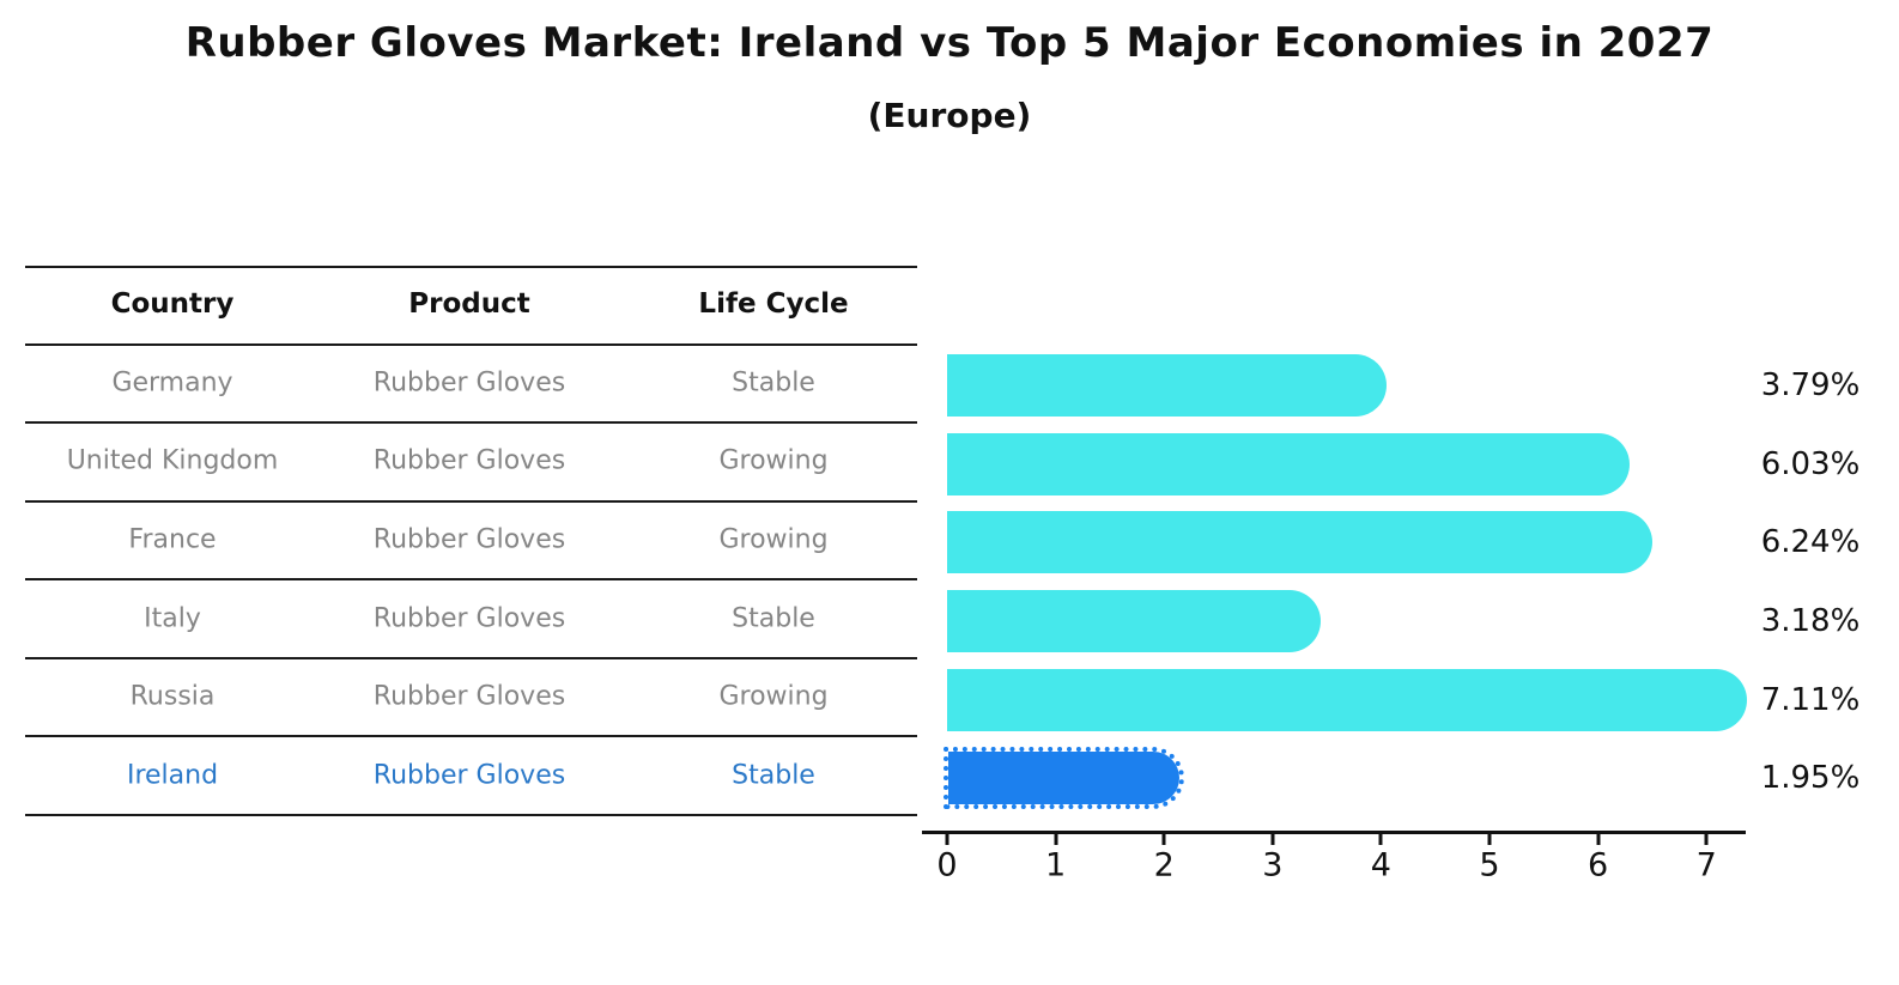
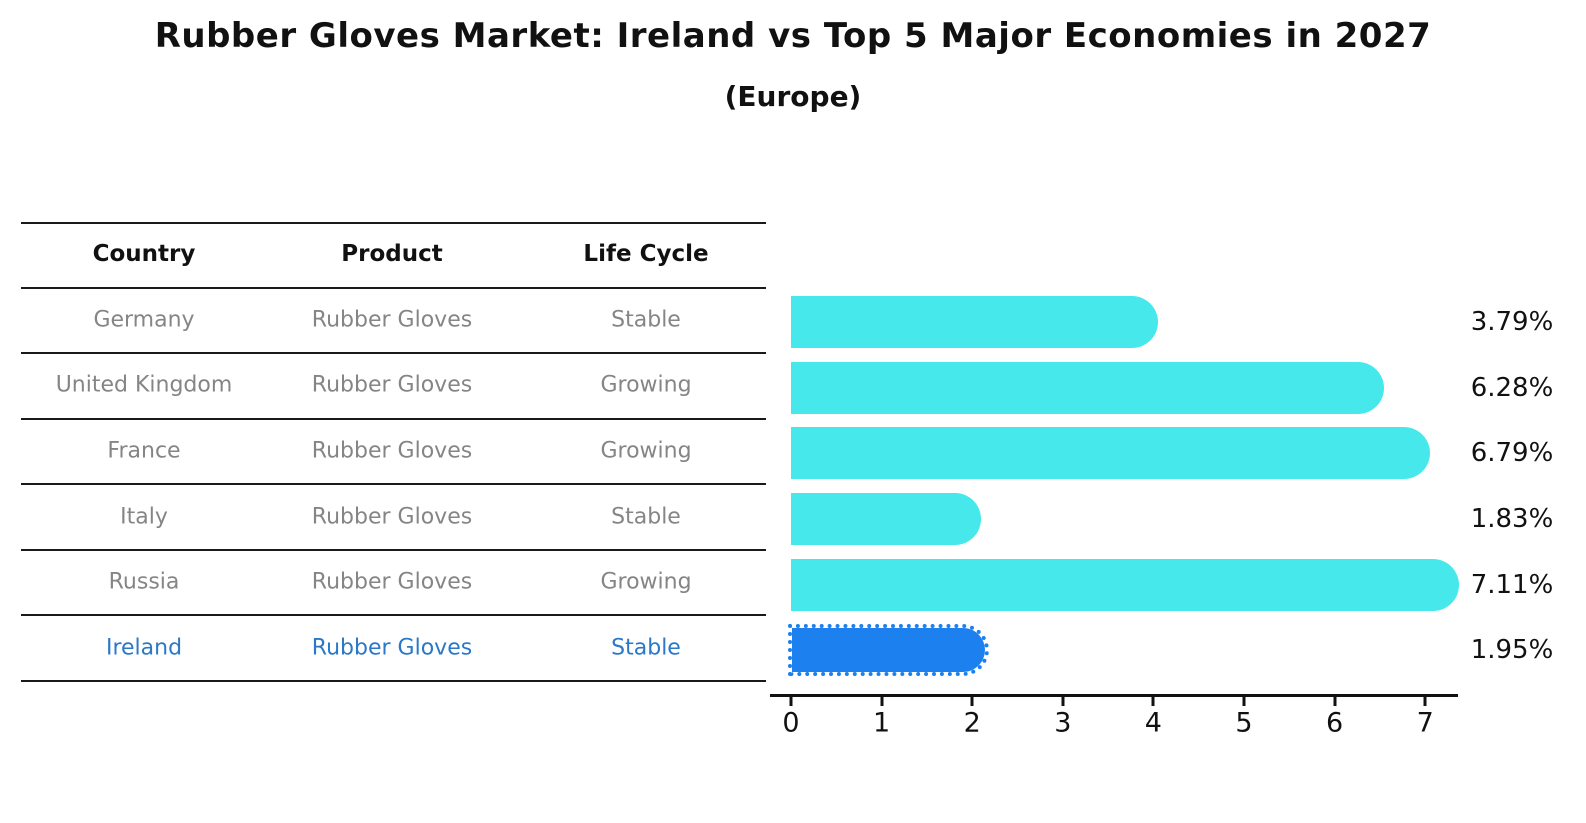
United Kingdom: 6.03% -> 6.28%
France: 6.24% -> 6.79%
Italy: 3.18% -> 1.83%
